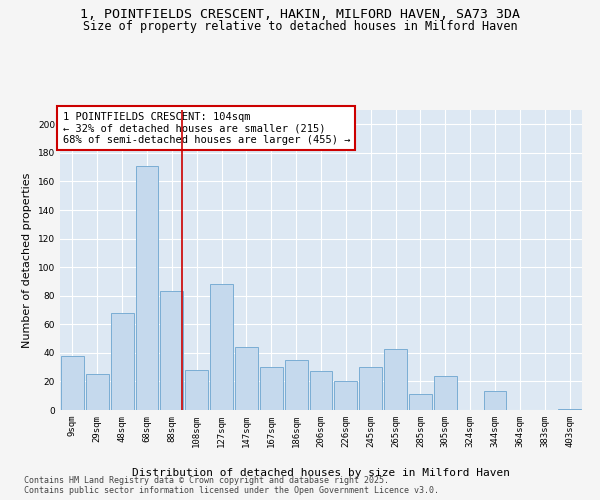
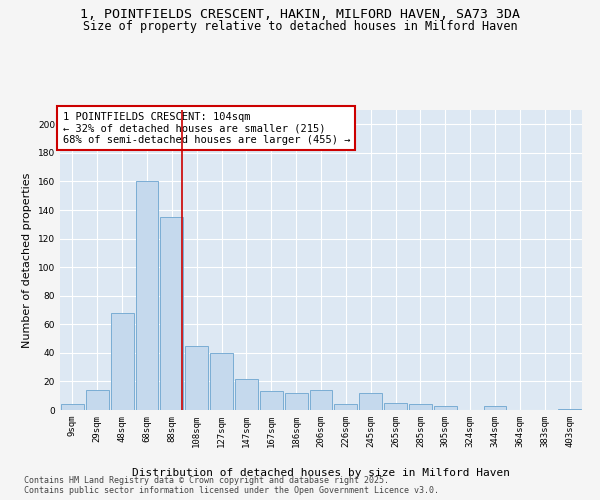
9sqm: 38 -> 4
29sqm: 25 -> 14
68sqm: 171 -> 160
88sqm: 83 -> 135
108sqm: 28 -> 45
127sqm: 88 -> 40
147sqm: 44 -> 22
167sqm: 30 -> 13
186sqm: 35 -> 12
206sqm: 27 -> 14
226sqm: 20 -> 4
245sqm: 30 -> 12
265sqm: 43 -> 5
285sqm: 11 -> 4
305sqm: 24 -> 3
344sqm: 13 -> 3
